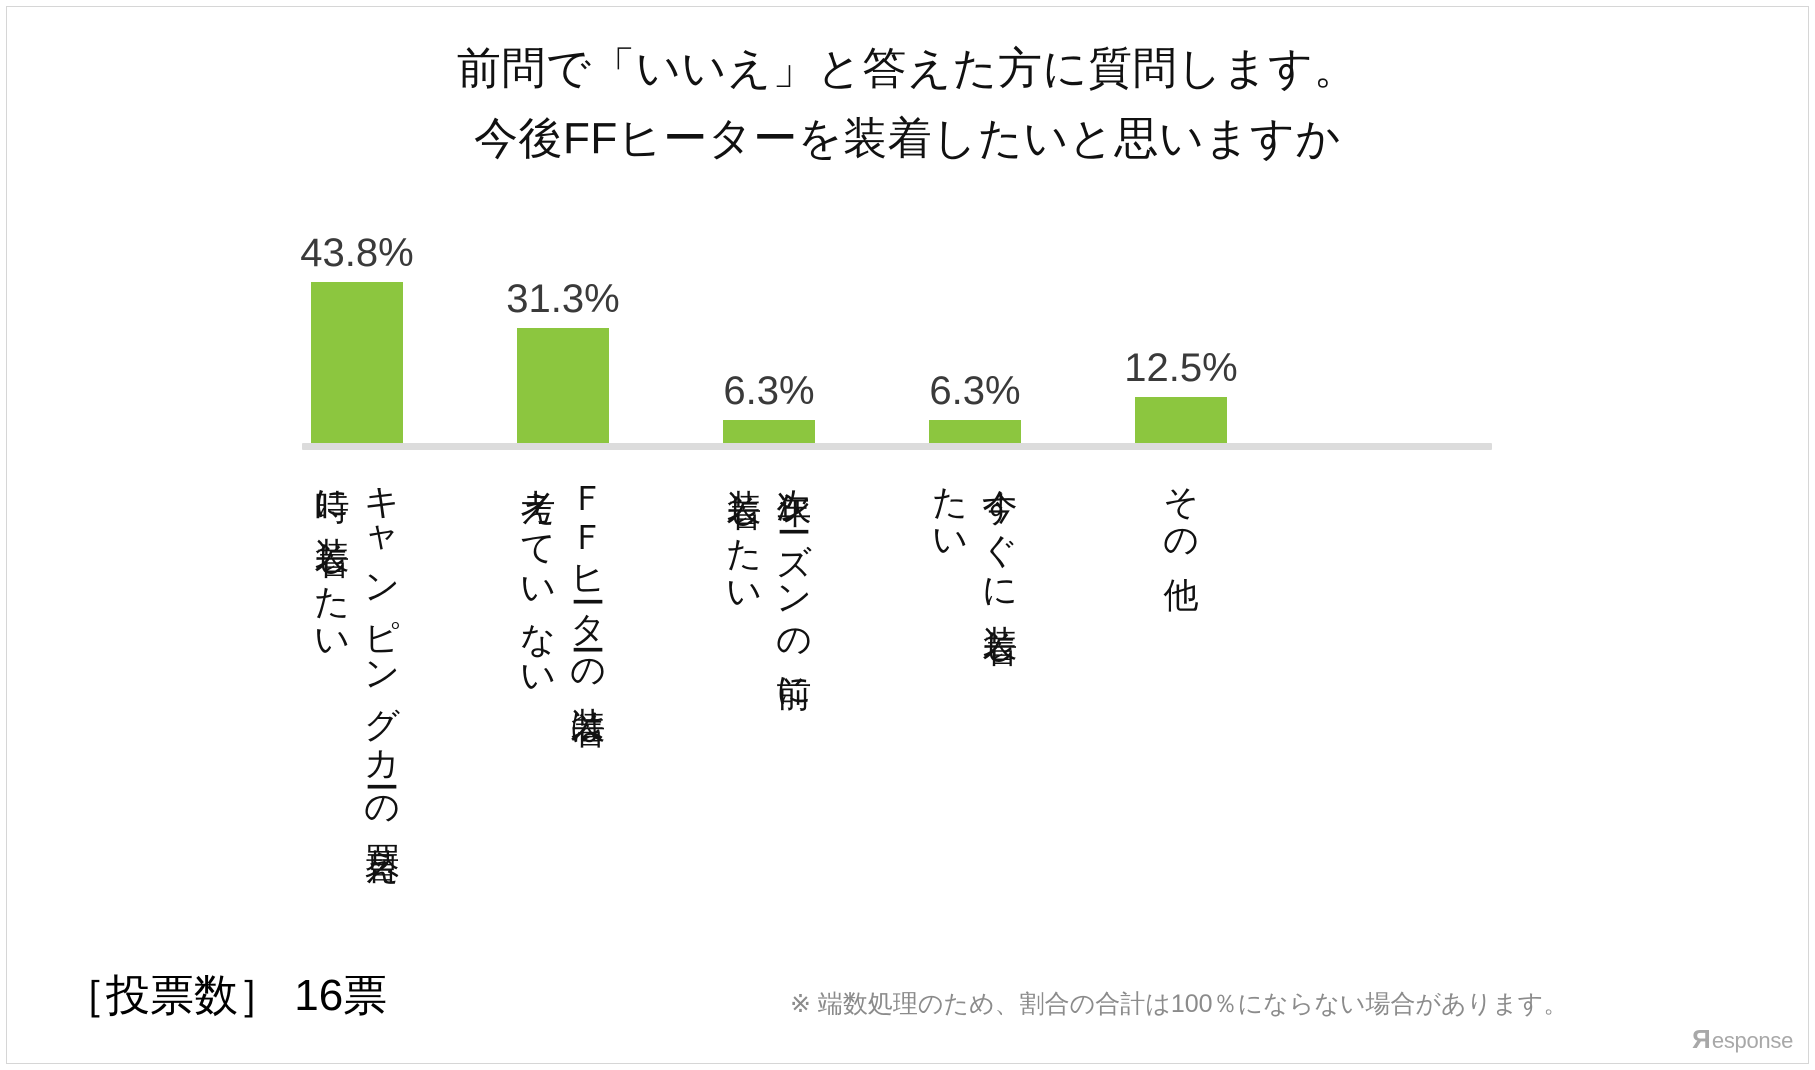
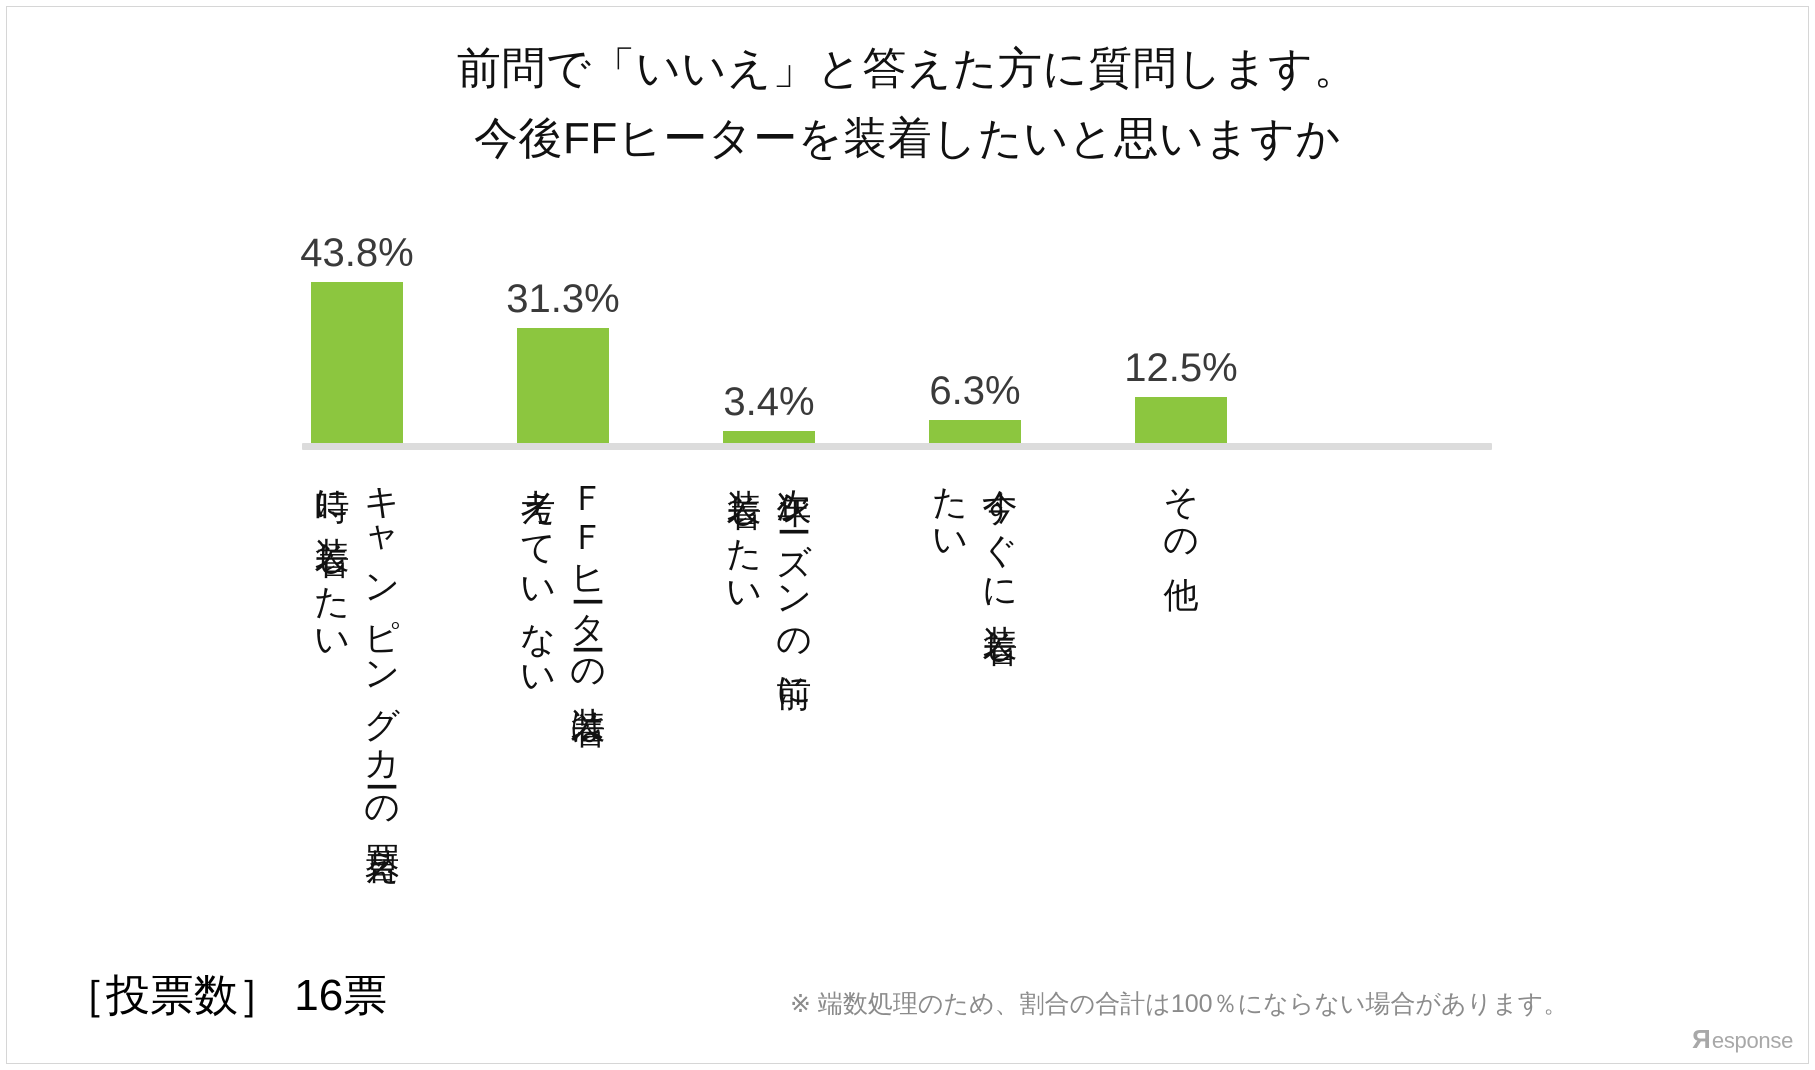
次年シーズンの前に装着したい: 6.3% -> 3.4%
